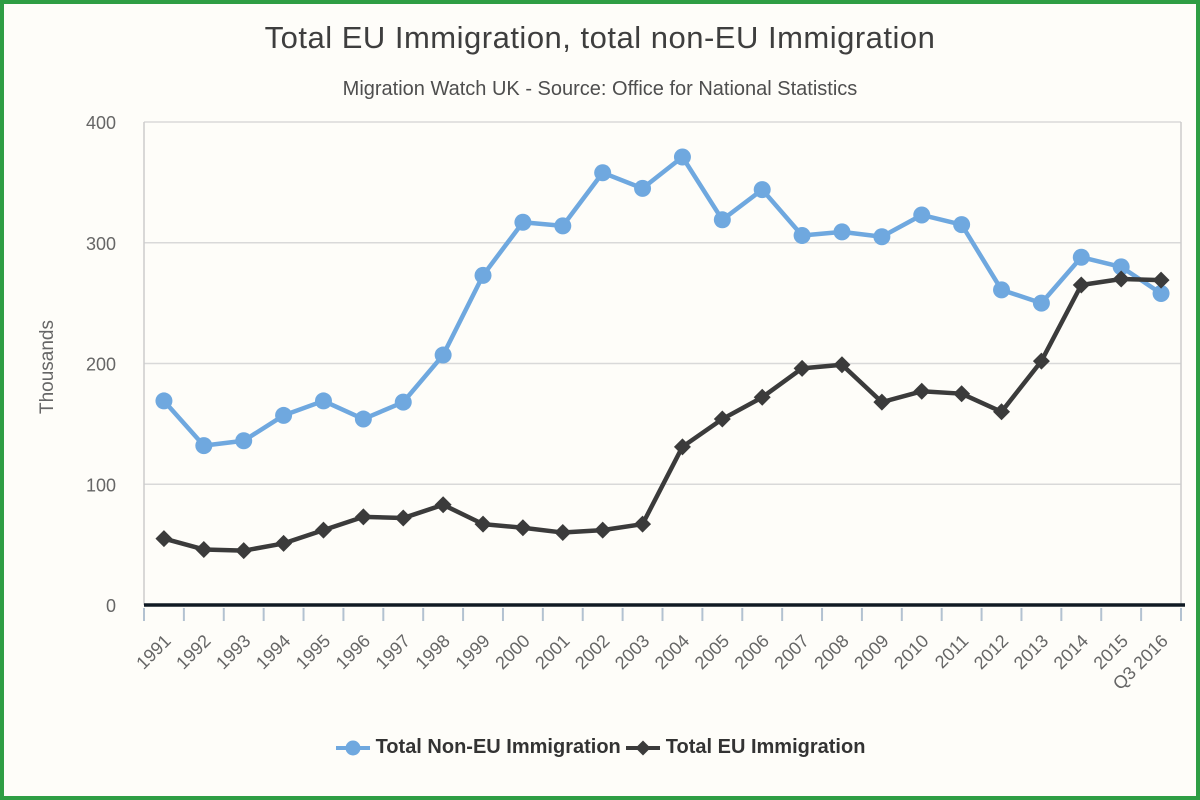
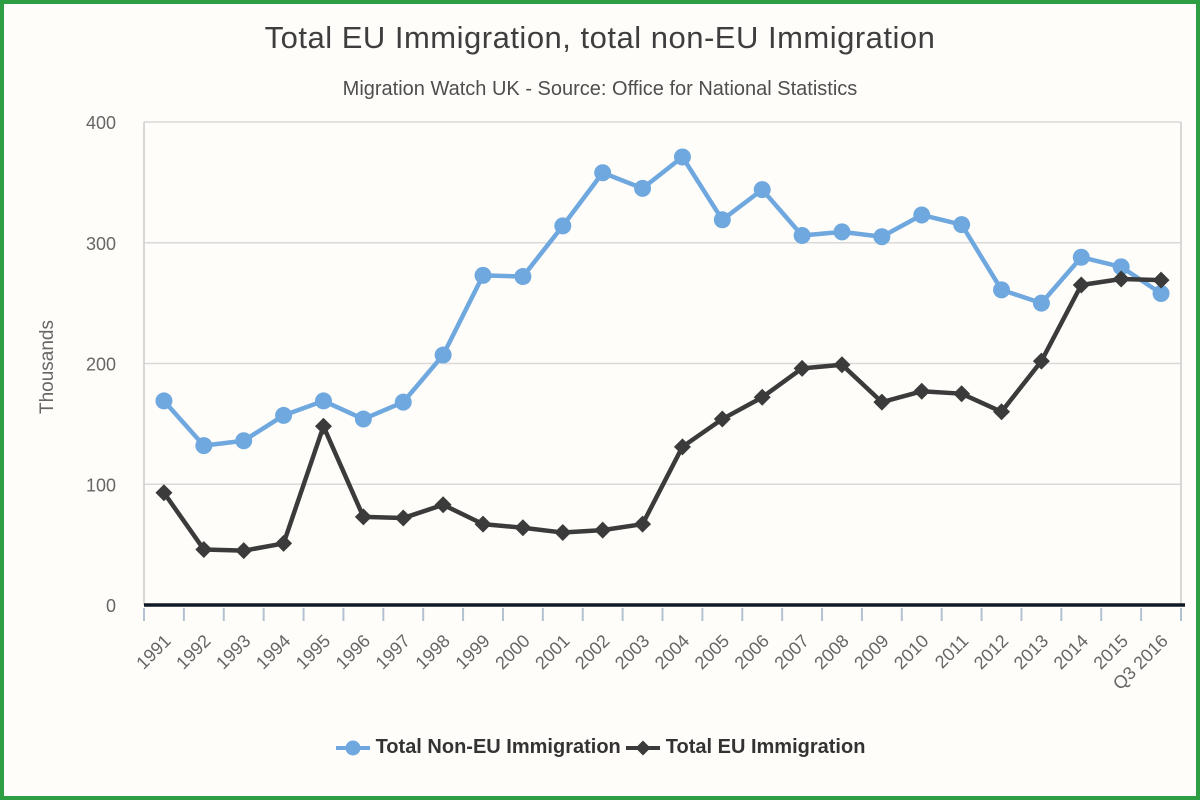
Total EU Immigration/1991: 55 -> 93
Total EU Immigration/1995: 62 -> 148
Total Non-EU Immigration/2000: 317 -> 272
